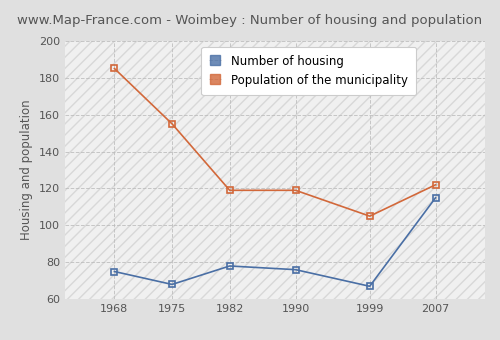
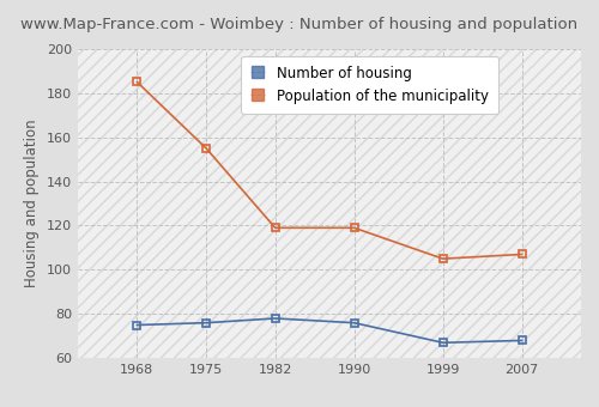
Number of housing/1975: 68 -> 76
Number of housing/2007: 115 -> 68
Population of the municipality/2007: 122 -> 107
